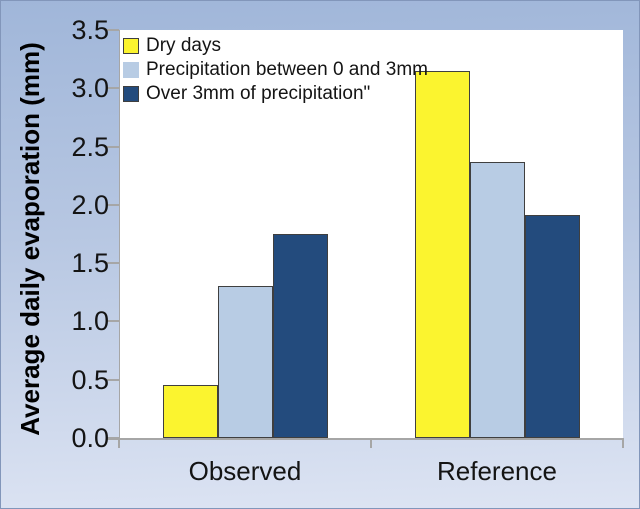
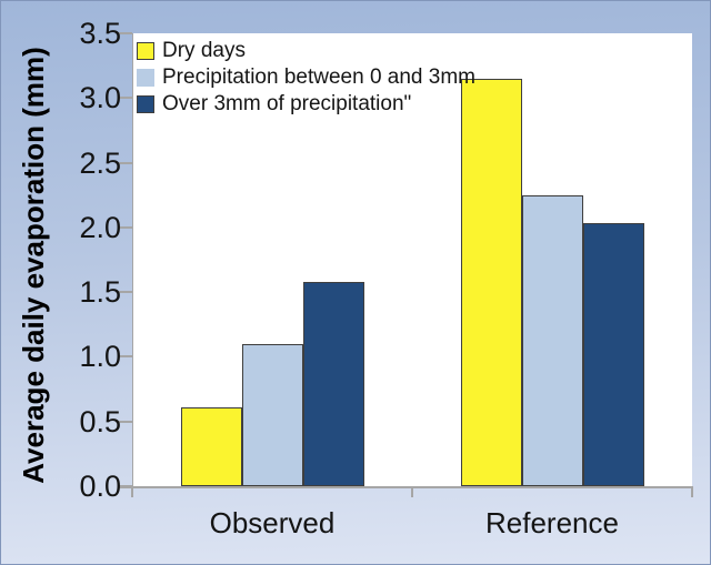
Dry days/Observed: 0.44 -> 0.59
Precipitation between 0 and 3mm/Observed: 1.29 -> 1.08
Over 3mm of precipitation"/Observed: 1.73 -> 1.56
Precipitation between 0 and 3mm/Reference: 2.35 -> 2.23
Over 3mm of precipitation"/Reference: 1.90 -> 2.02
